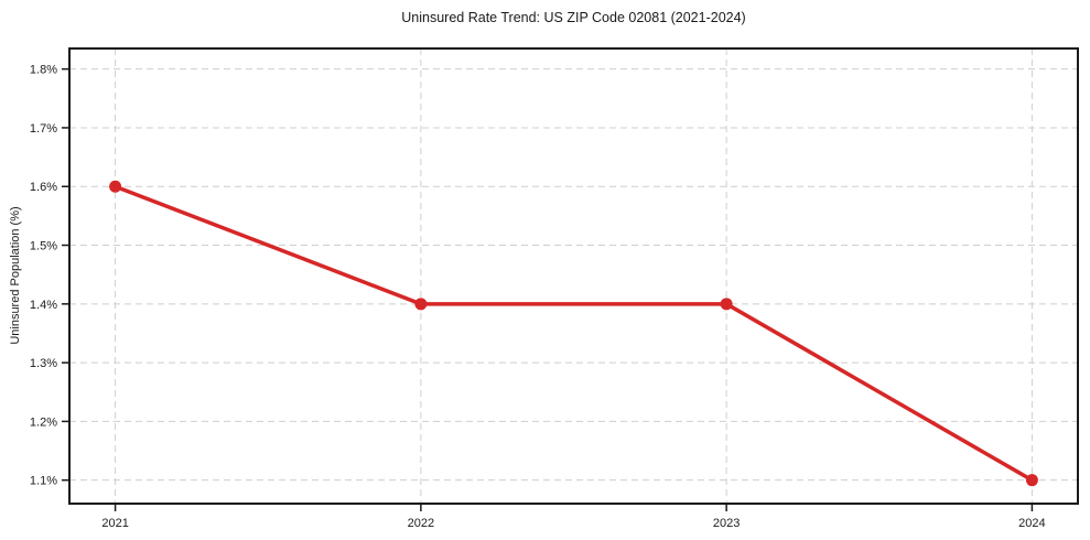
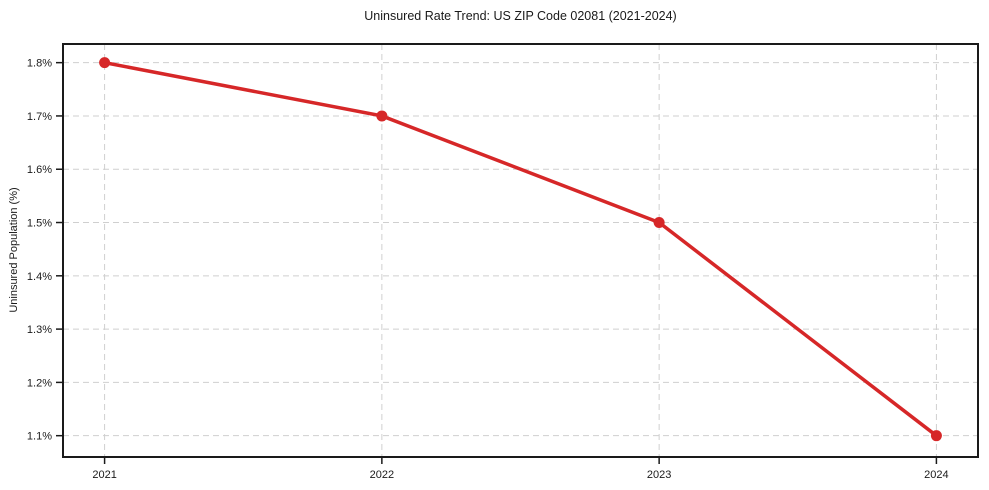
2021: 1.6% -> 1.8%
2022: 1.4% -> 1.7%
2023: 1.4% -> 1.5%
